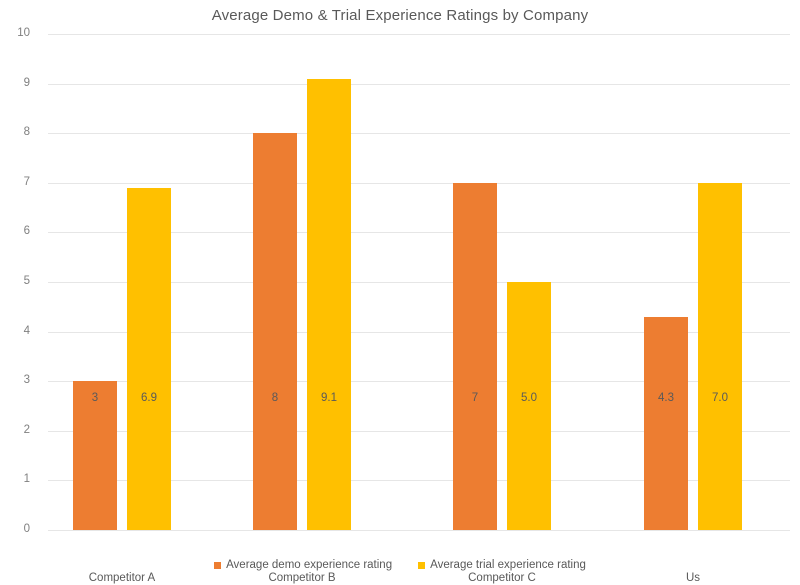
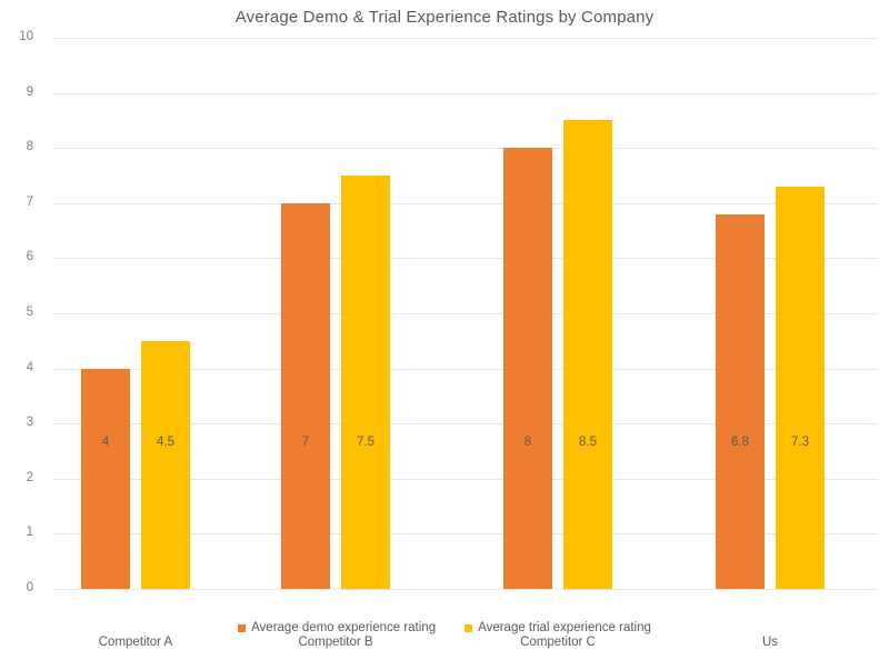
Average demo experience rating/Competitor A: 3 -> 4
Average trial experience rating/Competitor A: 6.9 -> 4.5
Average demo experience rating/Competitor B: 8 -> 7
Average trial experience rating/Competitor B: 9.1 -> 7.5
Average demo experience rating/Competitor C: 7 -> 8
Average trial experience rating/Competitor C: 5.0 -> 8.5
Average demo experience rating/Us: 4.3 -> 6.8
Average trial experience rating/Us: 7.0 -> 7.3
